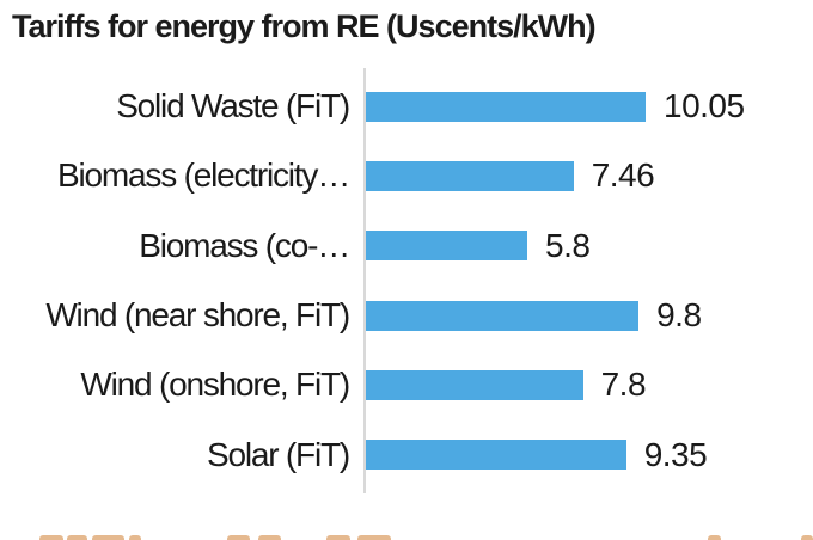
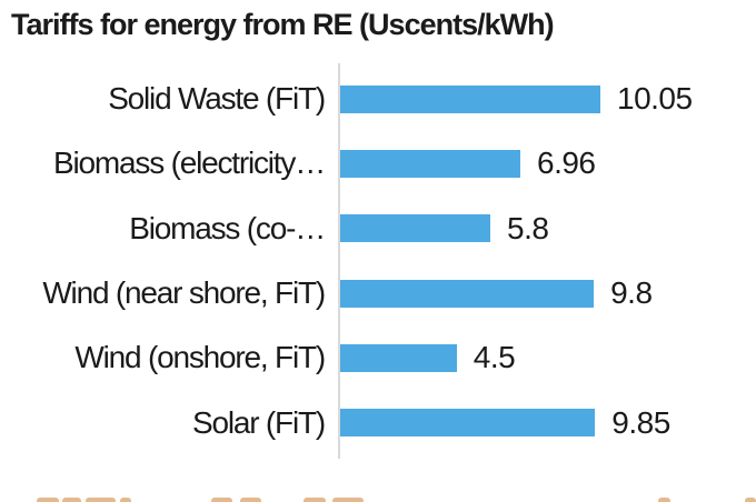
Biomass (electricity…: 7.46 -> 6.96
Wind (onshore, FiT): 7.8 -> 4.5
Solar (FiT): 9.35 -> 9.85
